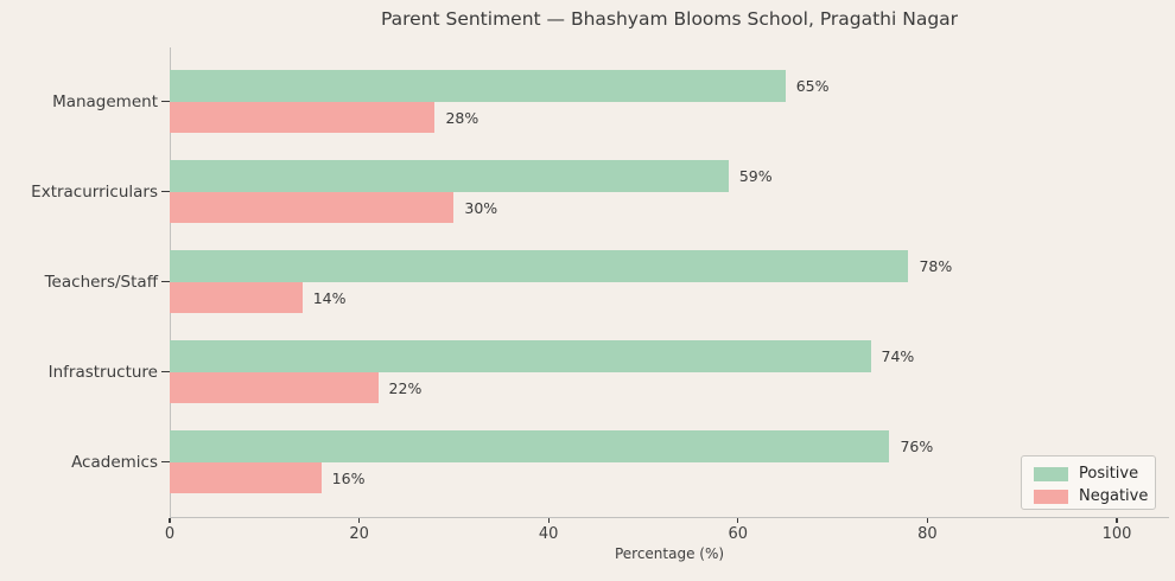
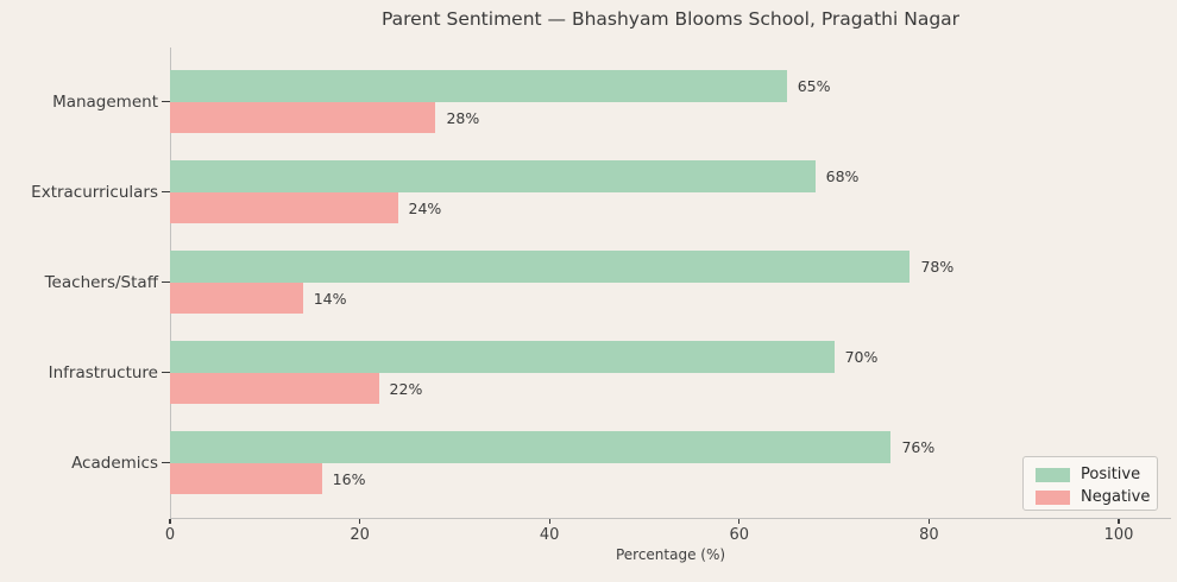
Positive/Extracurriculars: 59% -> 68%
Negative/Extracurriculars: 30% -> 24%
Positive/Infrastructure: 74% -> 70%
